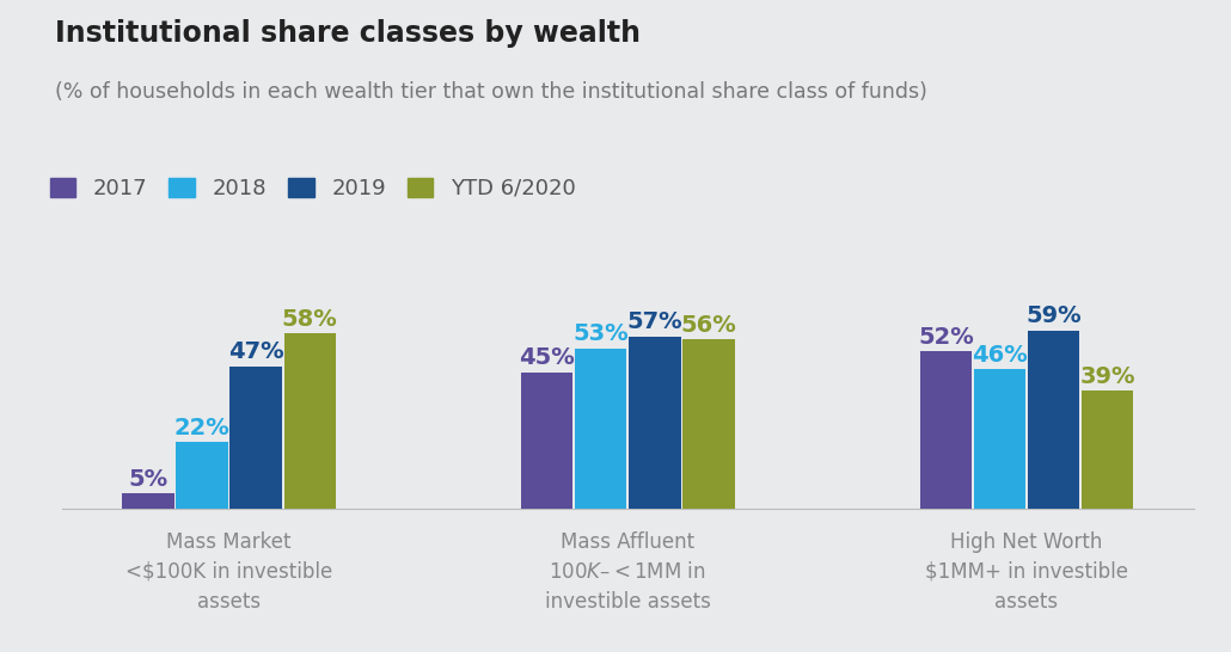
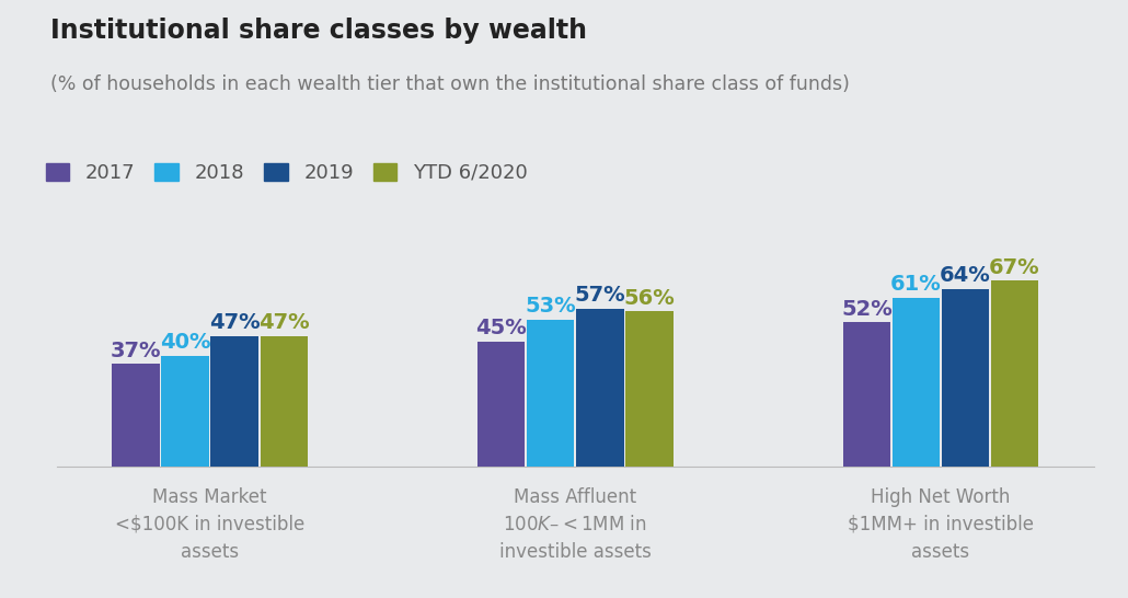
2017/Mass Market <$100K in investible assets: 5% -> 37%
2018/Mass Market <$100K in investible assets: 22% -> 40%
YTD 6/2020/Mass Market <$100K in investible assets: 58% -> 47%
2018/High Net Worth $1MM+ in investible assets: 46% -> 61%
2019/High Net Worth $1MM+ in investible assets: 59% -> 64%
YTD 6/2020/High Net Worth $1MM+ in investible assets: 39% -> 67%
